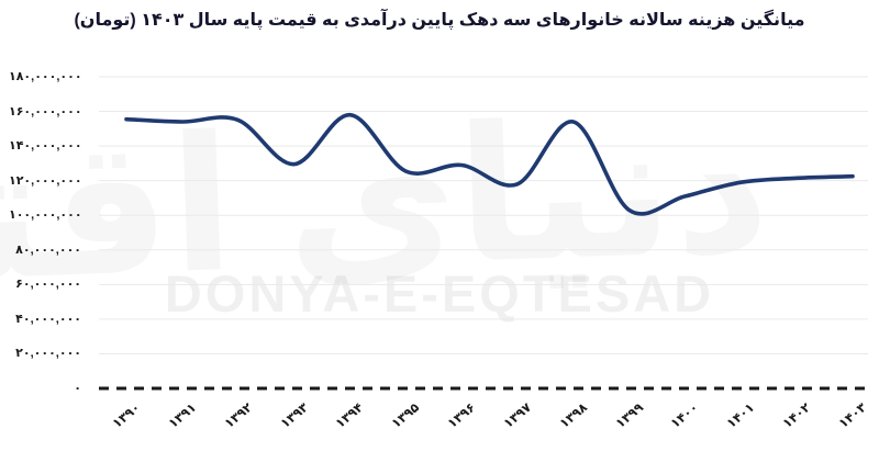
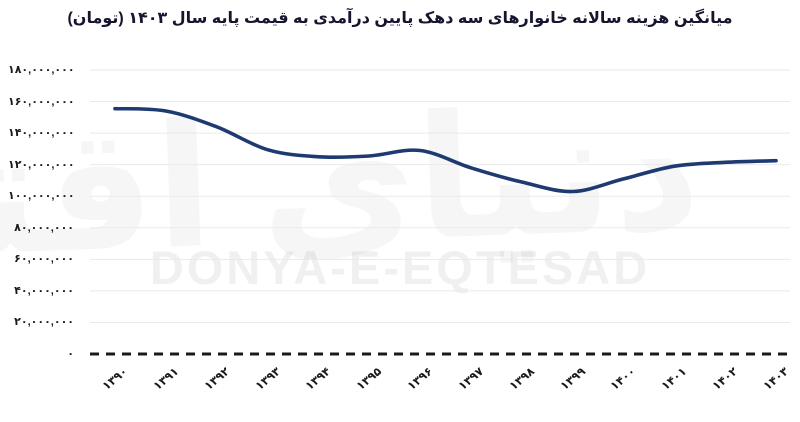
۱۳۹۲: 155000000 -> 144000000
۱۳۹۴: 158000000 -> 125000000
۱۳۹۸: 154000000 -> 109000000
